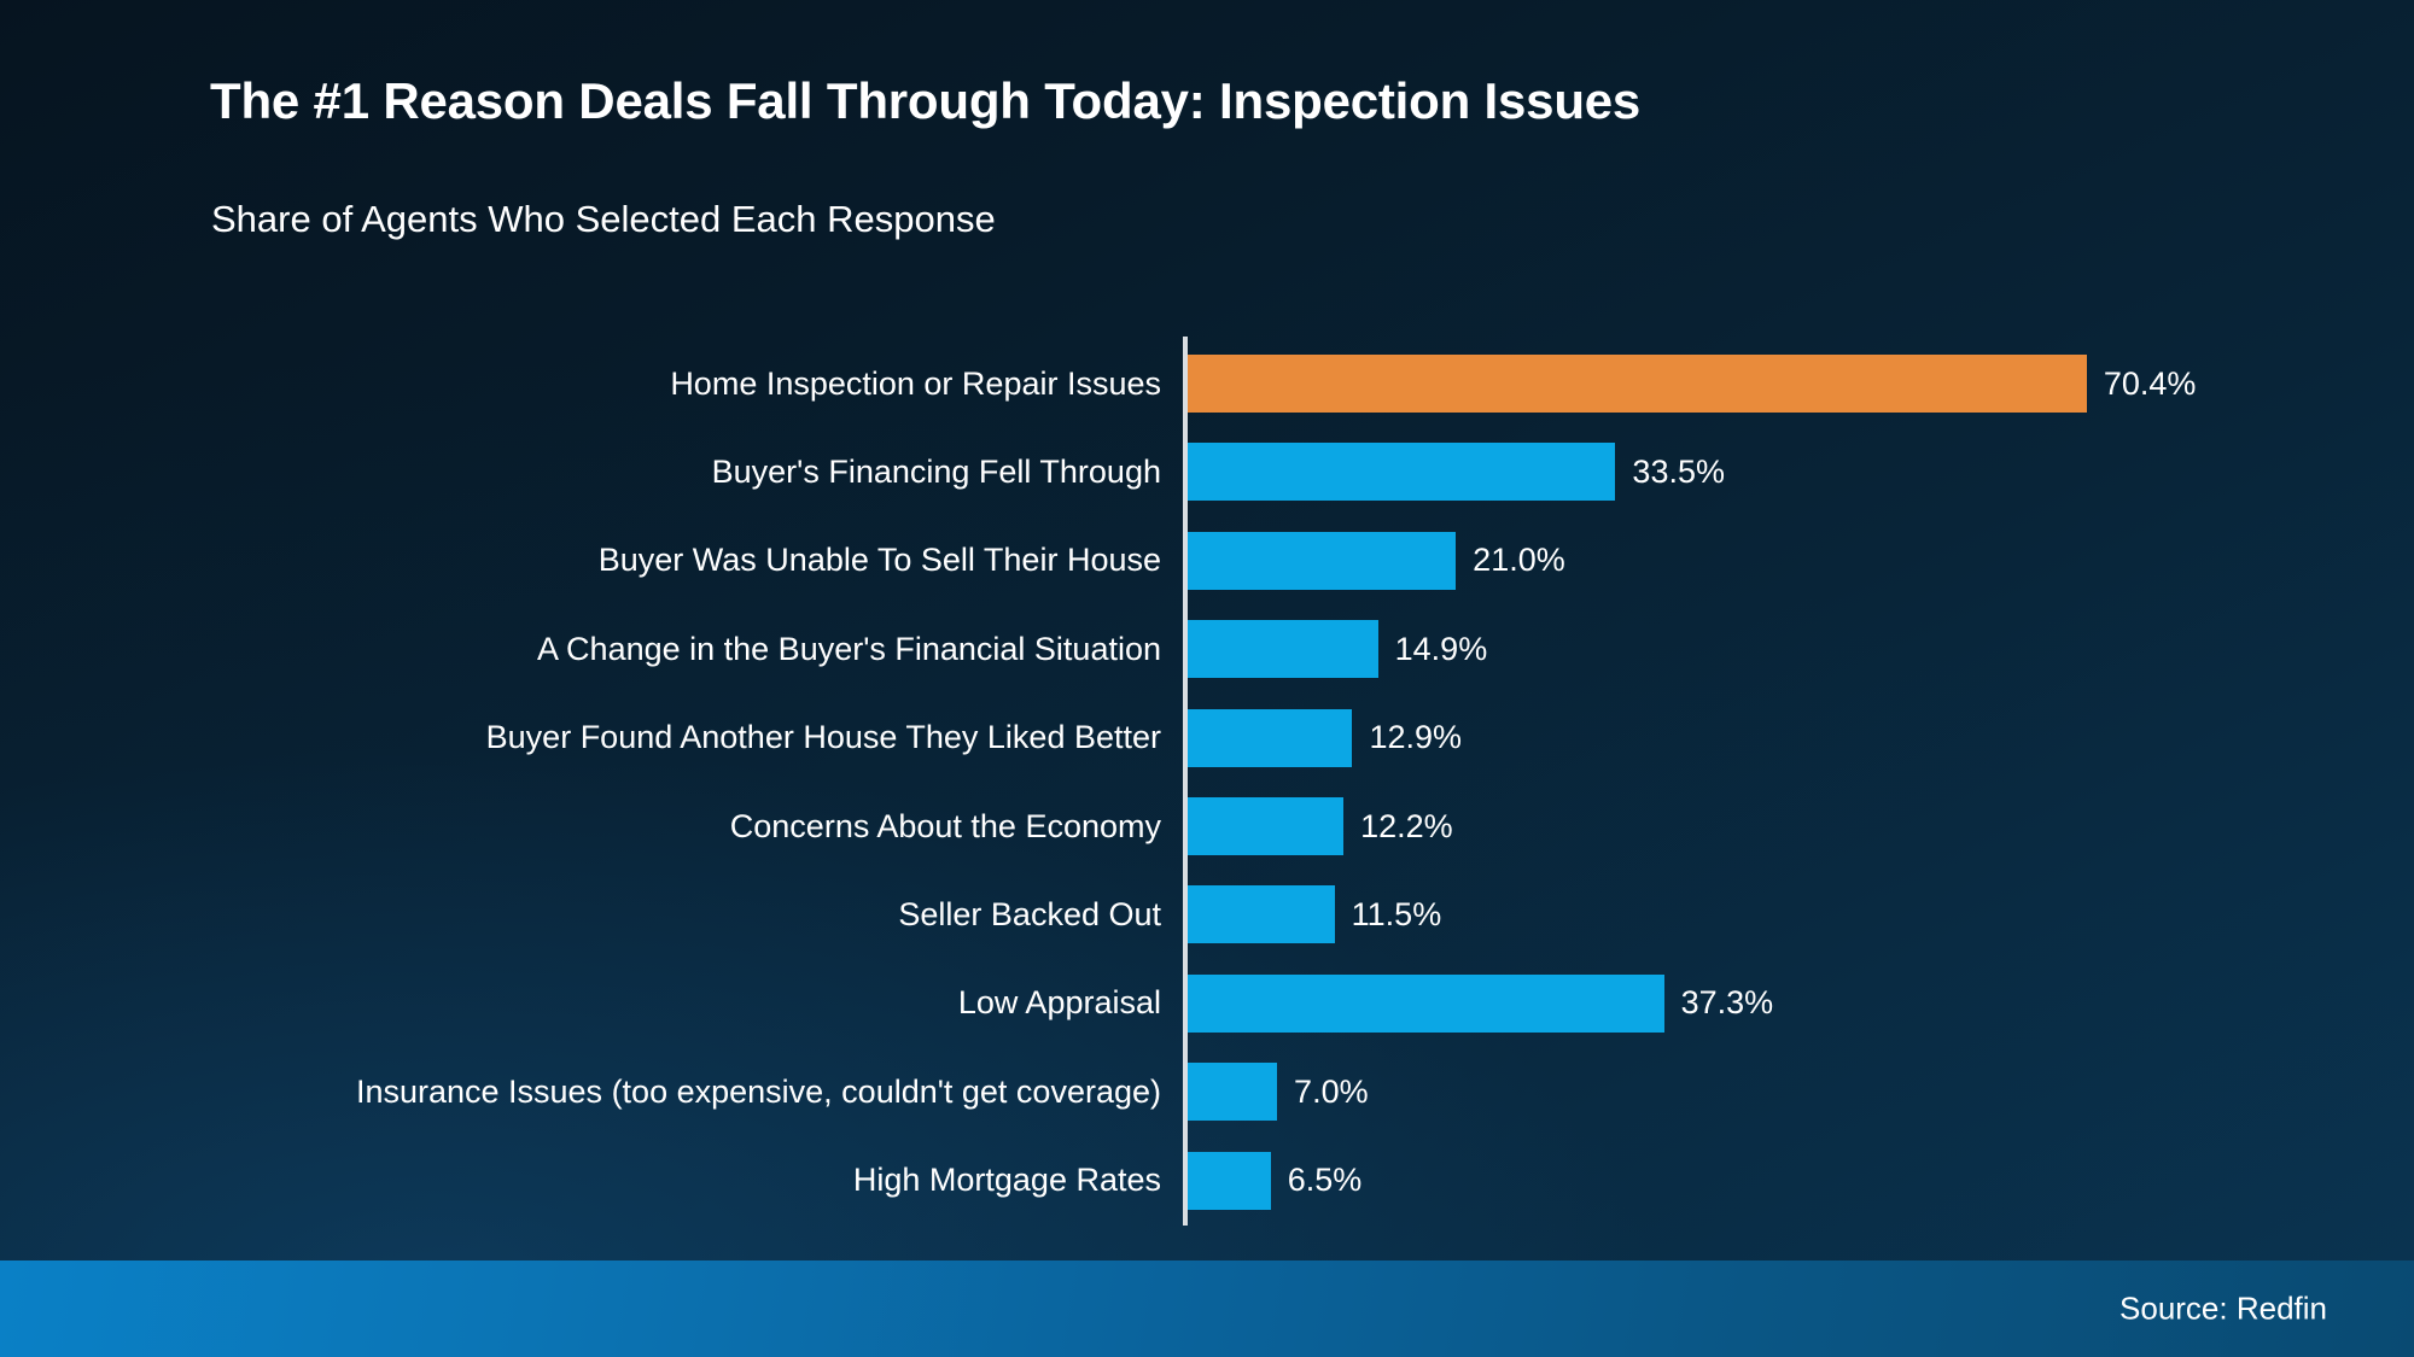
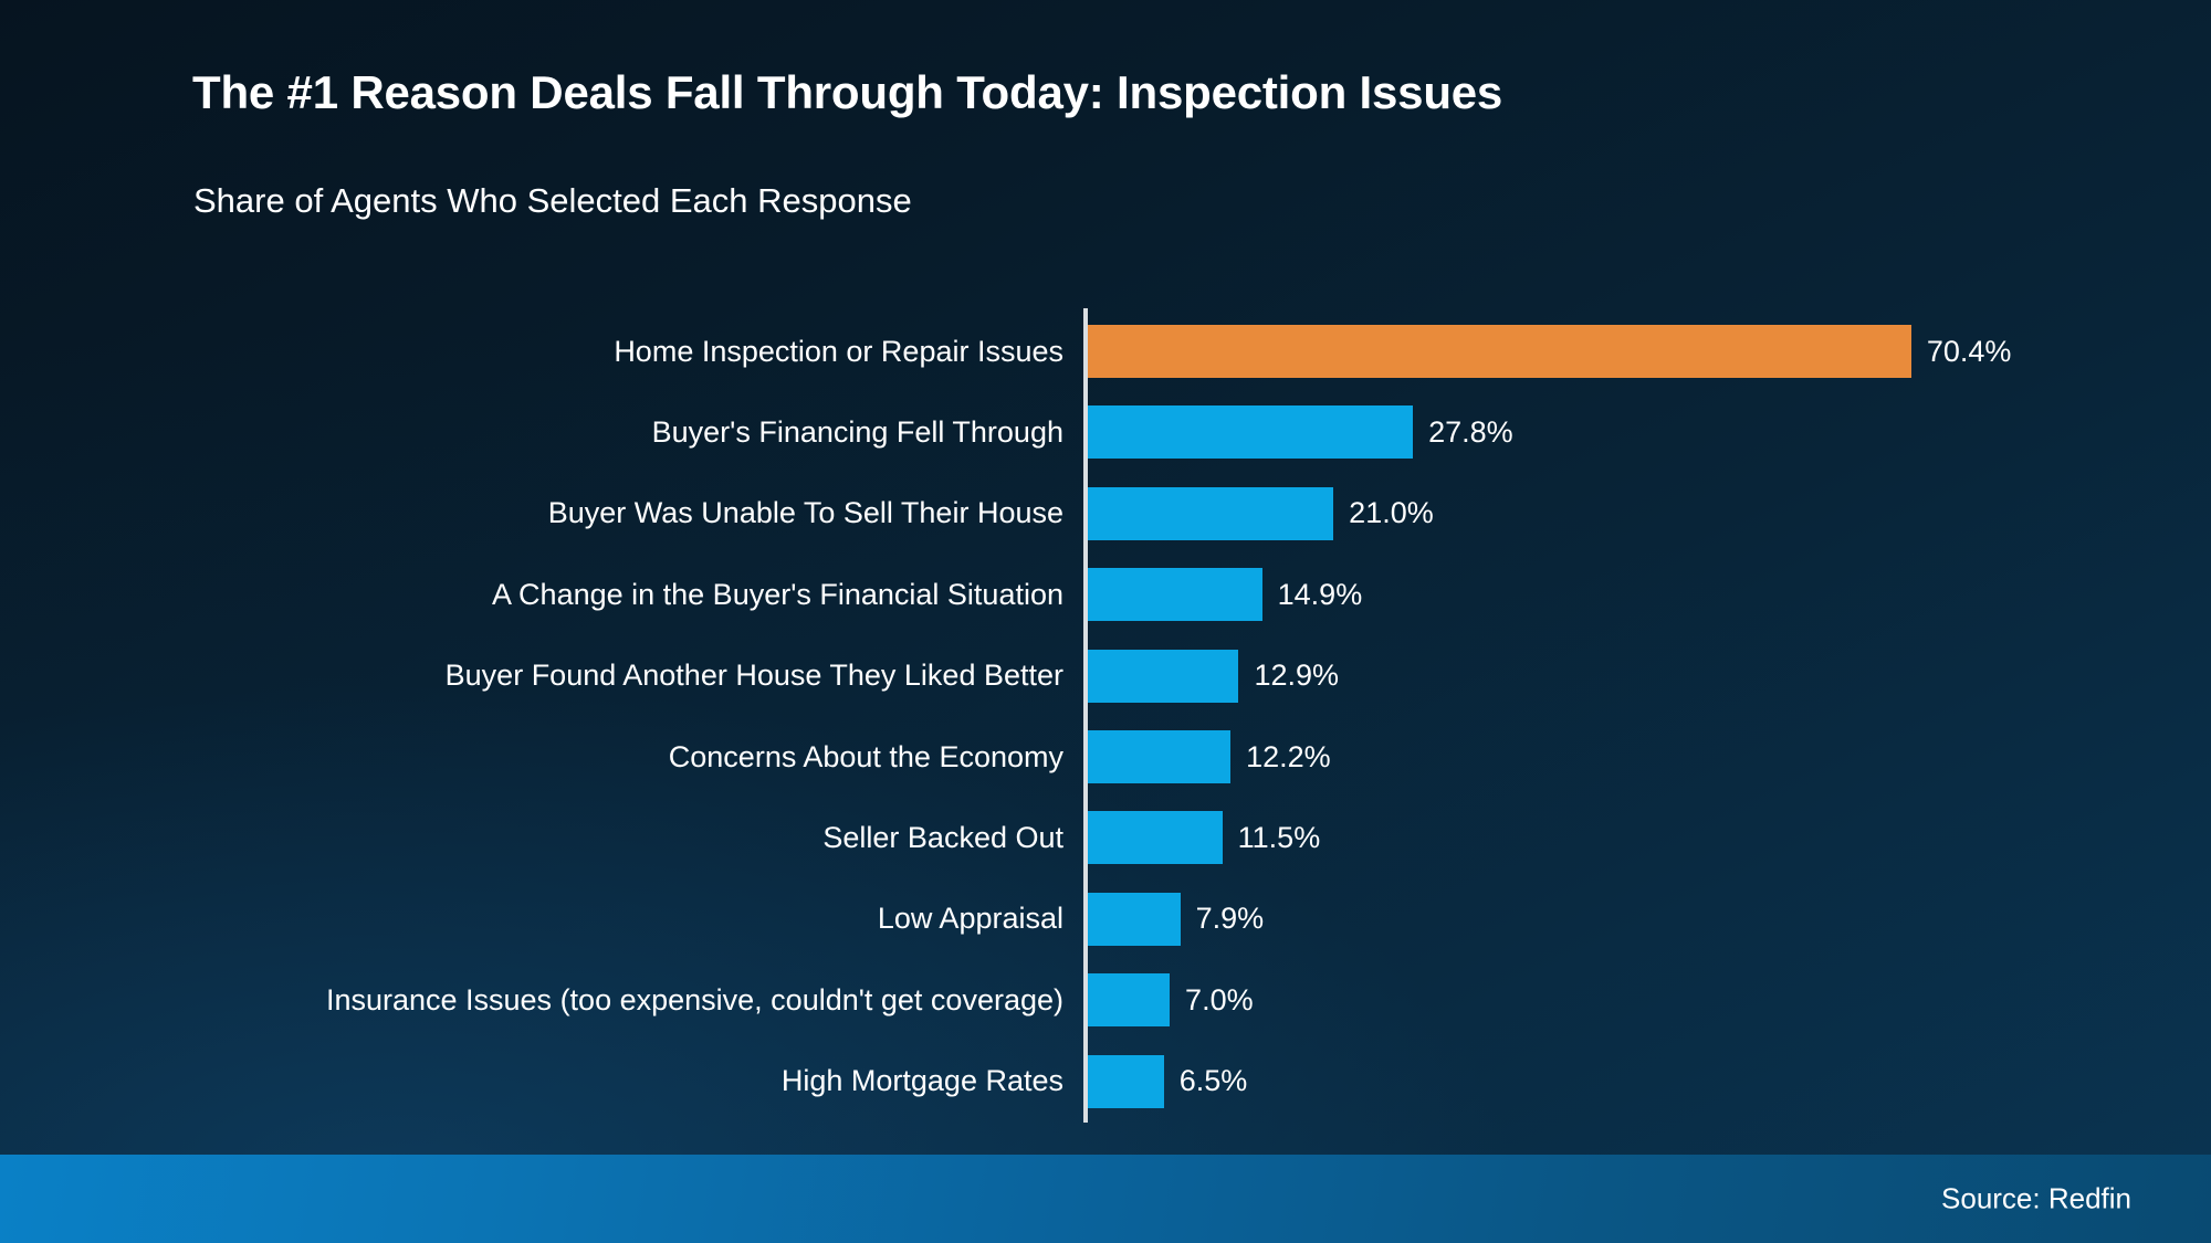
Buyer's Financing Fell Through: 33.5% -> 27.8%
Low Appraisal: 37.3% -> 7.9%
